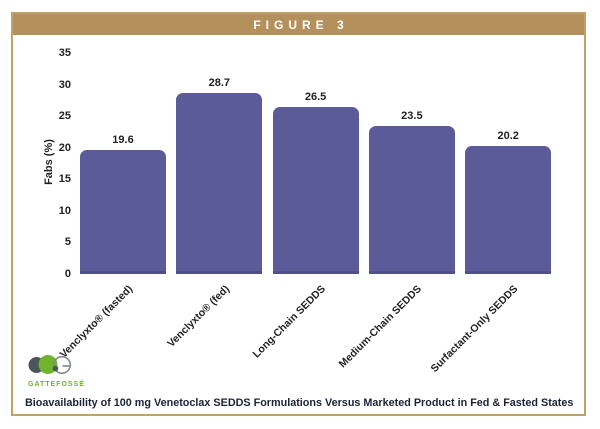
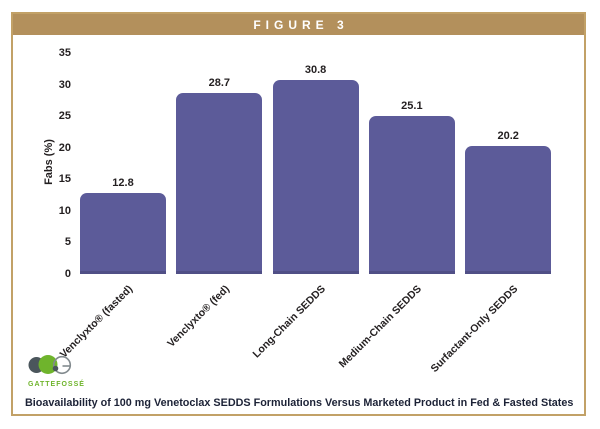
Venclyxto® (fasted): 19.6 -> 12.8
Long-Chain SEDDS: 26.5 -> 30.8
Medium-Chain SEDDS: 23.5 -> 25.1
